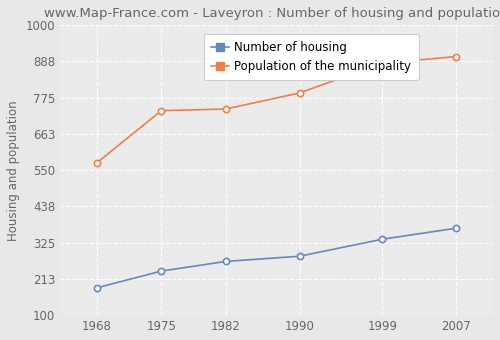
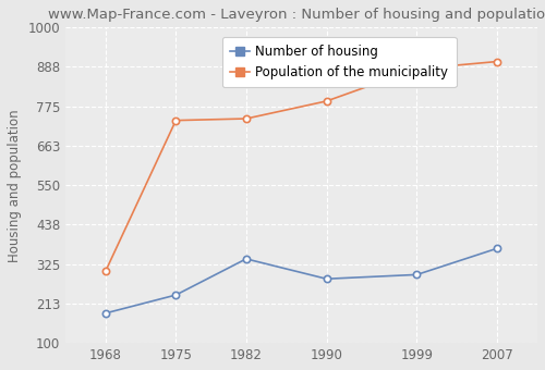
Population of the municipality/1968: 573 -> 305
Number of housing/1982: 267 -> 340
Number of housing/1999: 336 -> 295
